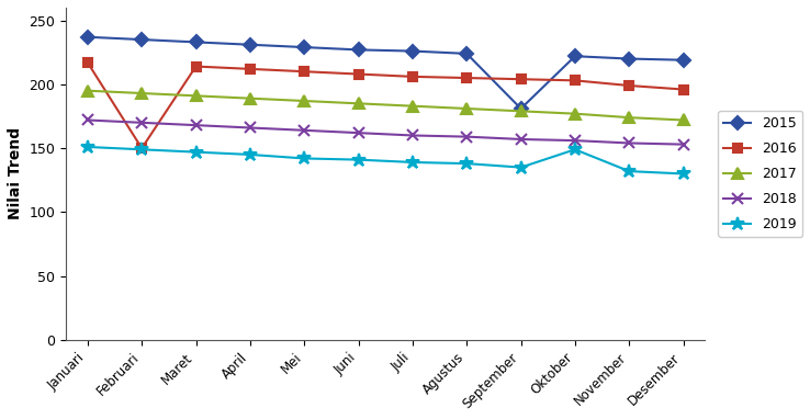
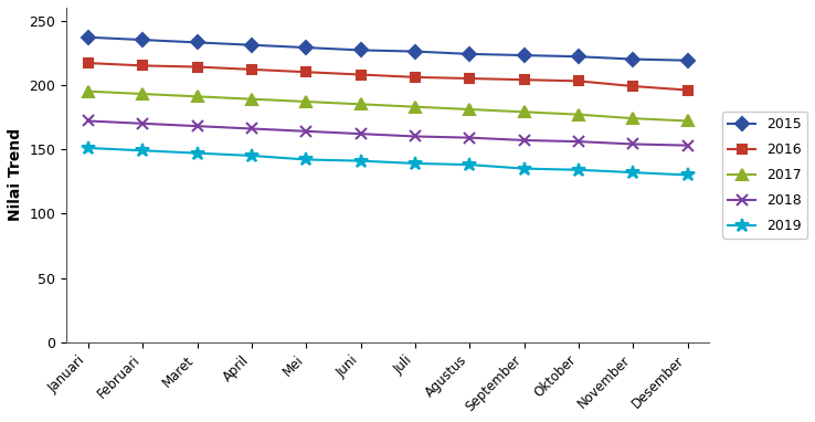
2016/Februari: 150 -> 215
2015/September: 181 -> 223
2019/Oktober: 149 -> 134
